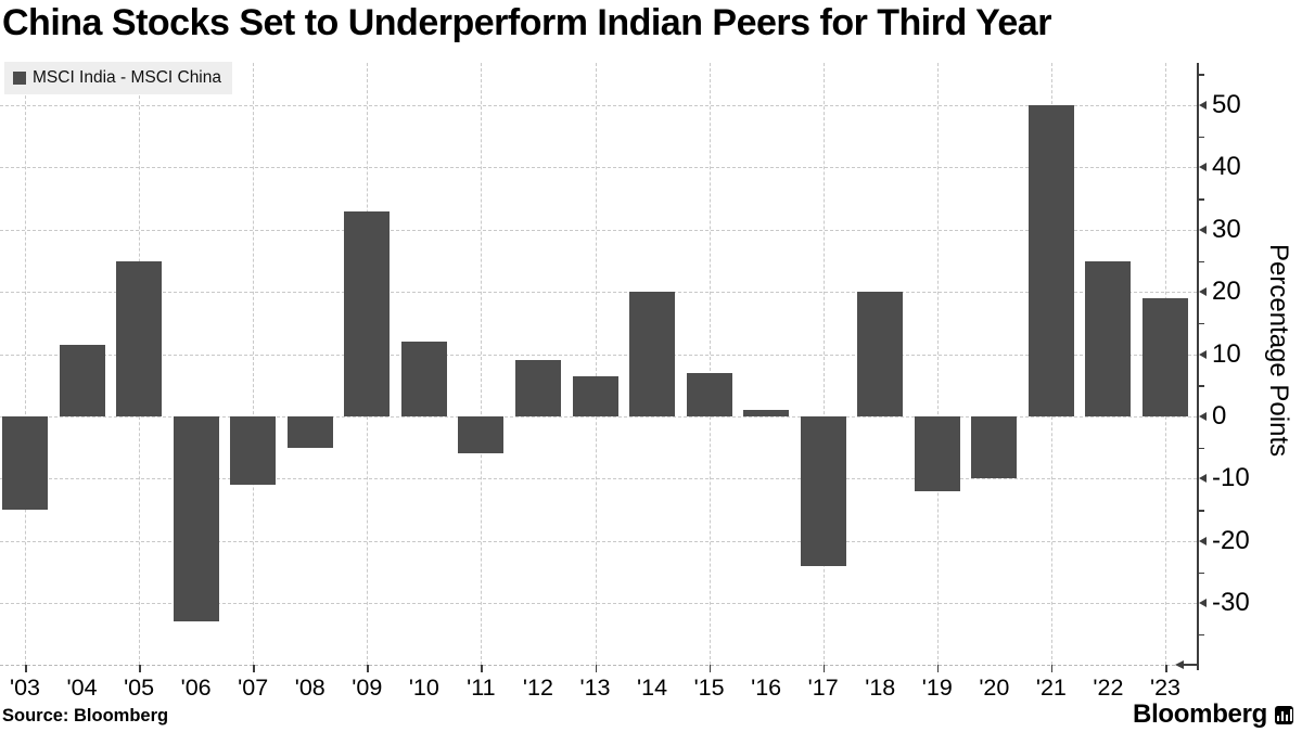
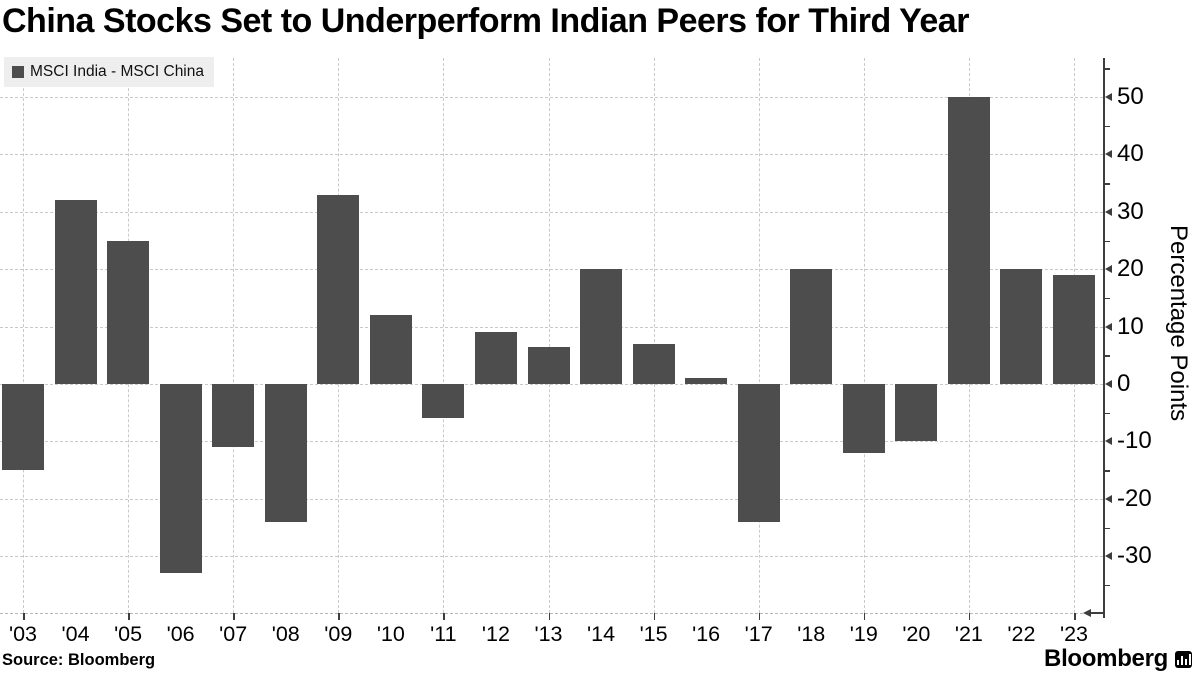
'04: 12 -> 32
'08: -5 -> -24
'22: 25 -> 20
